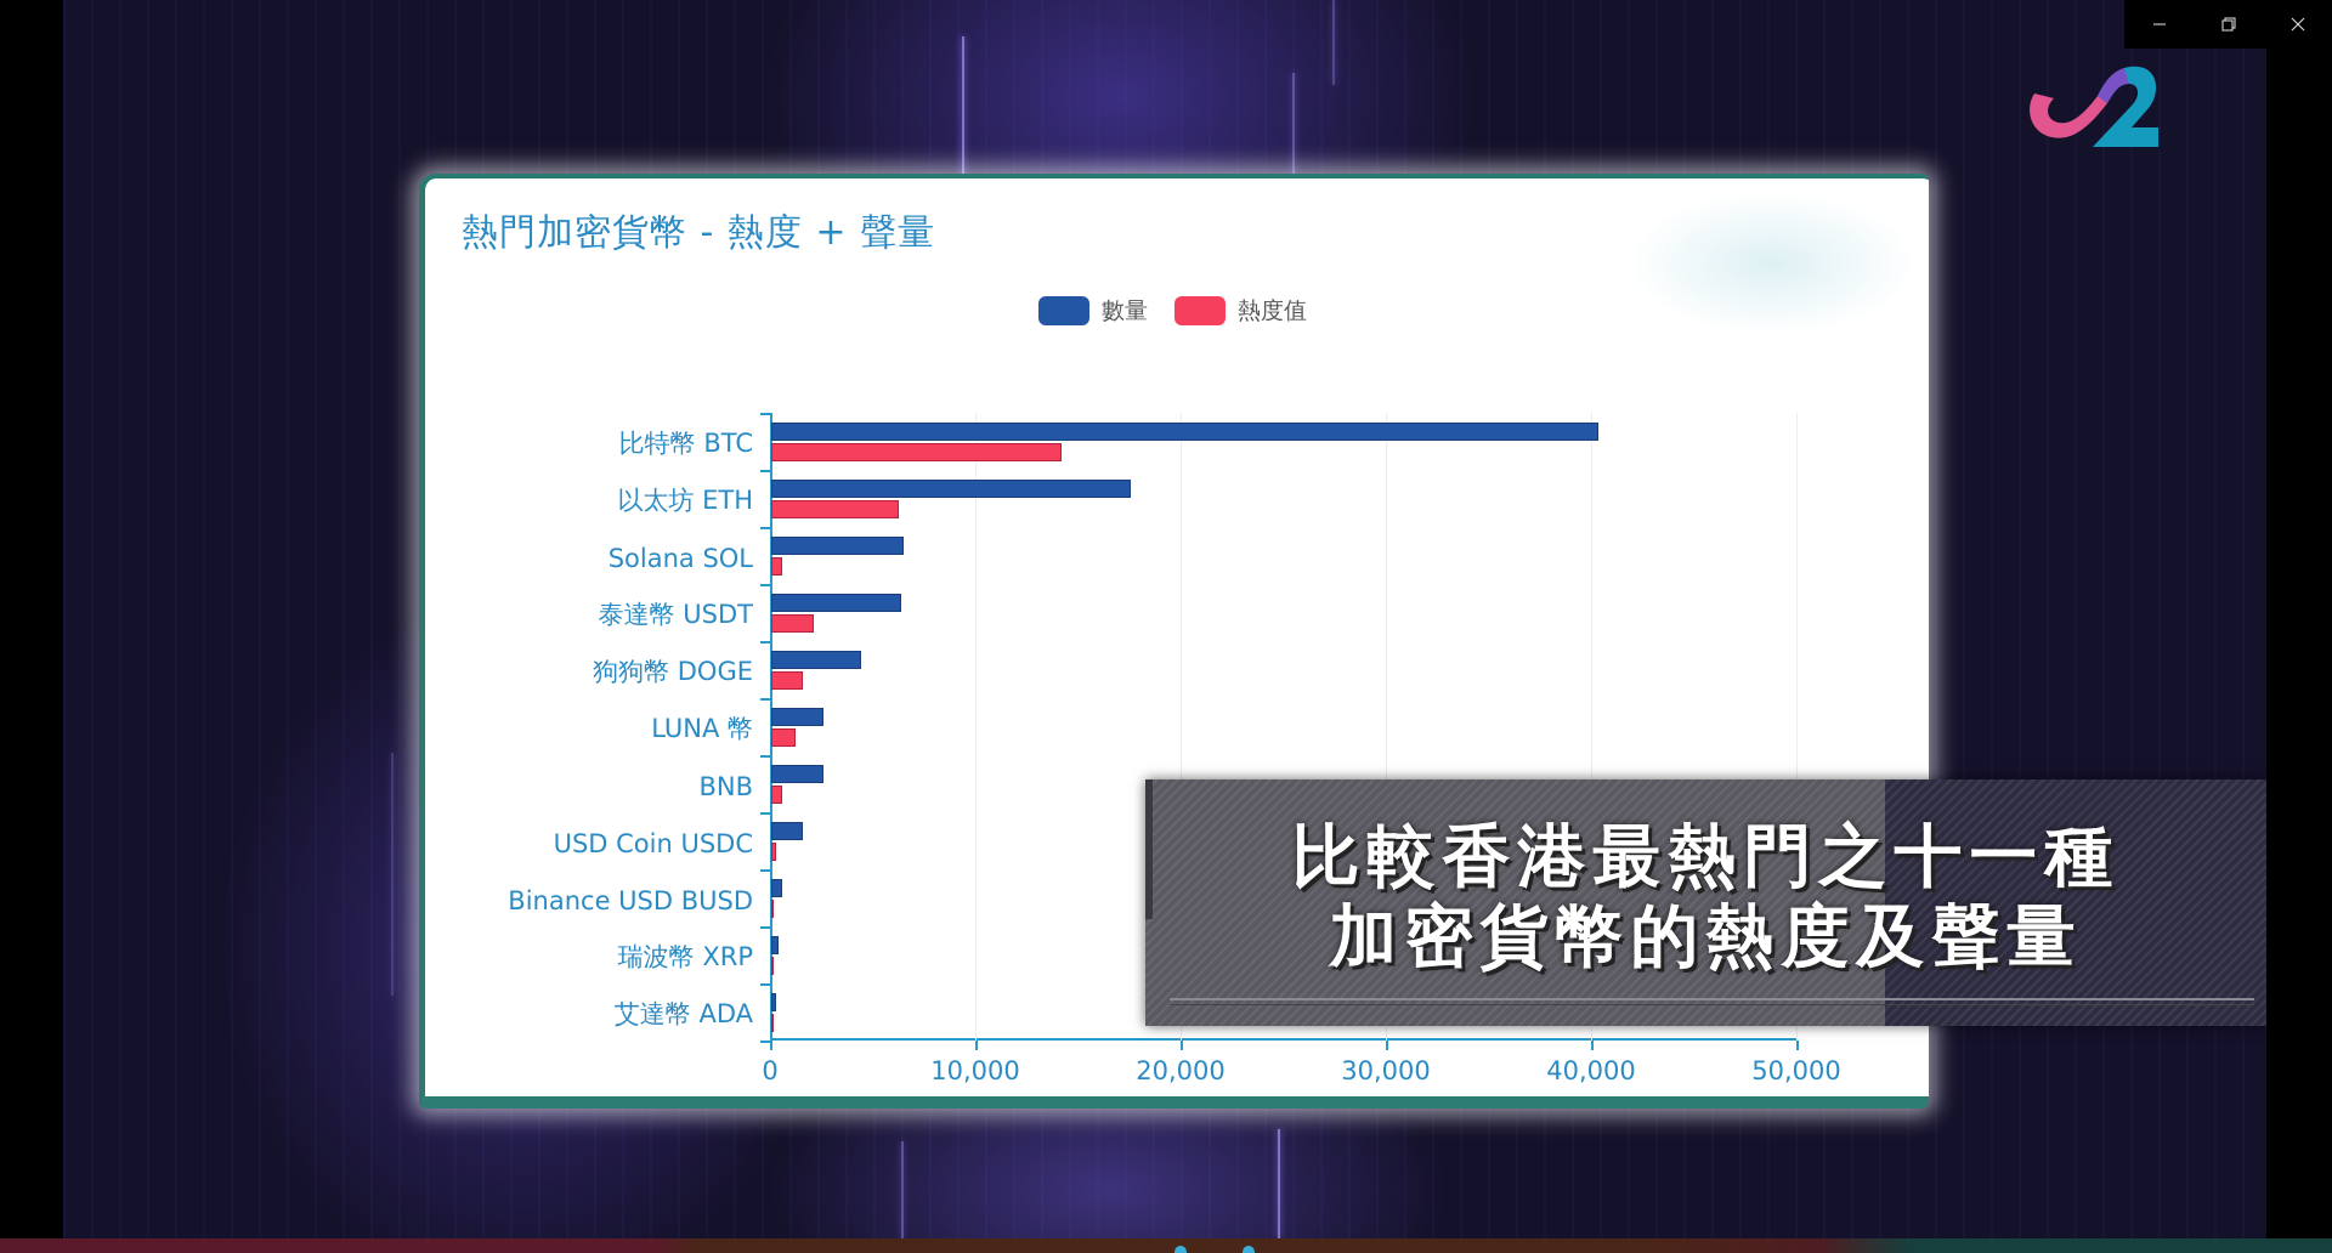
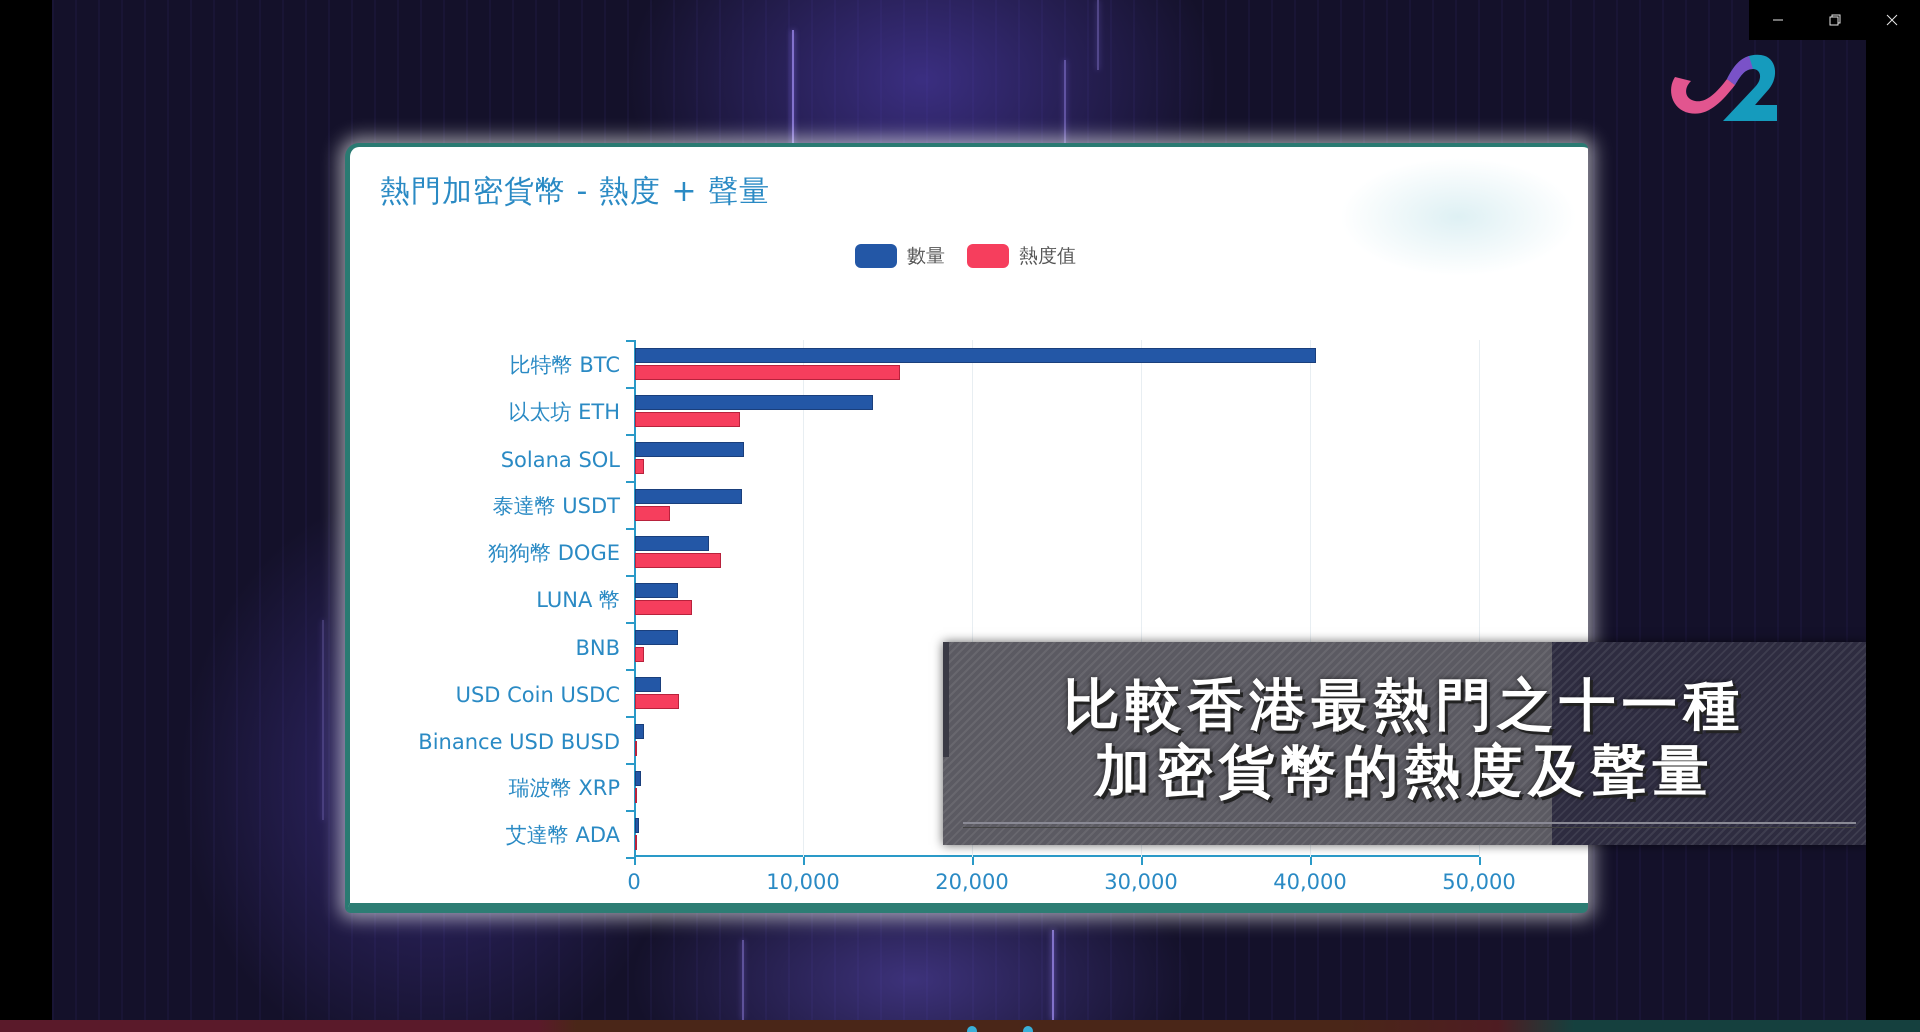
熱度值/比特幣 BTC: 14100 -> 15700
數量/以太坊 ETH: 17500 -> 14100
熱度值/狗狗幣 DOGE: 1500 -> 5100
熱度值/LUNA 幣: 1200 -> 3400
熱度值/USD Coin USDC: 200 -> 2600
